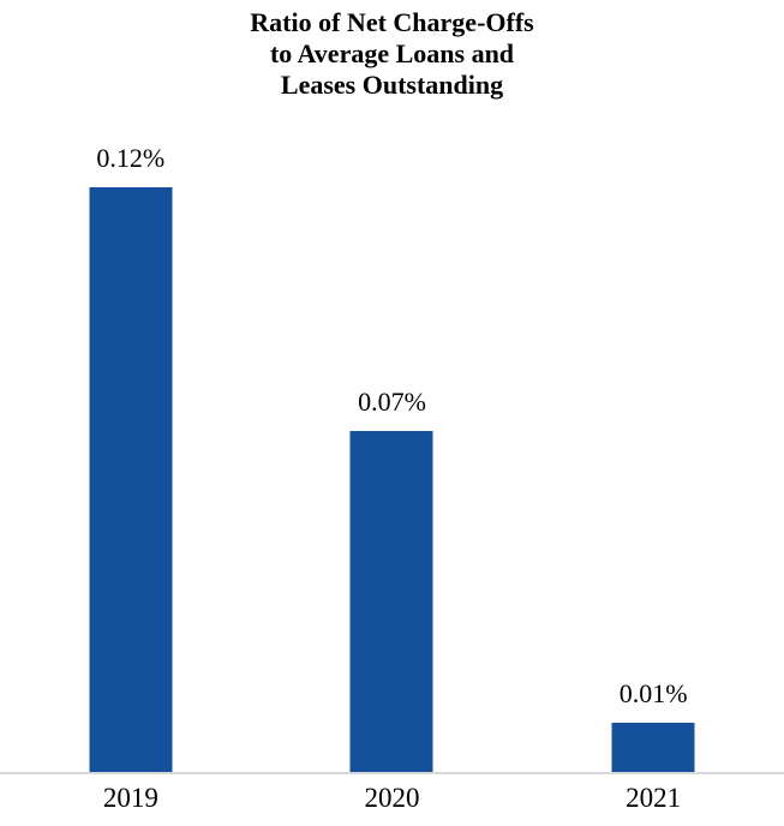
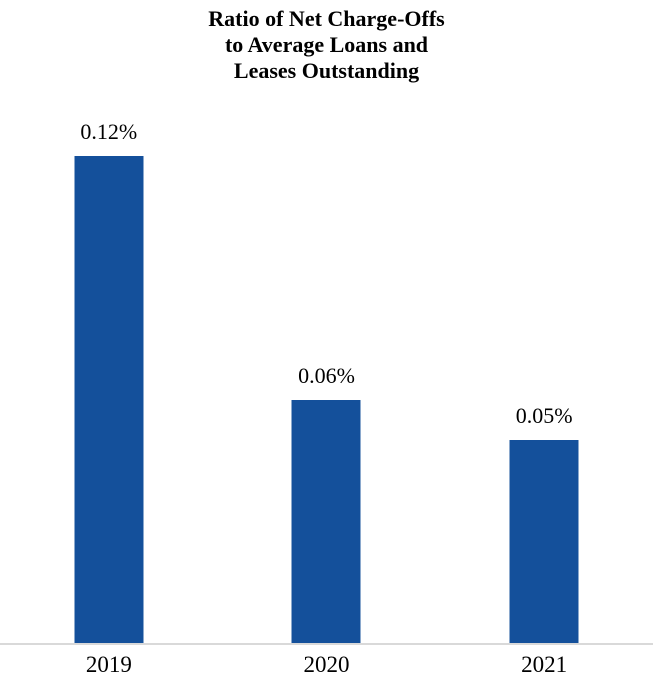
2020: 0.07% -> 0.06%
2021: 0.01% -> 0.05%
